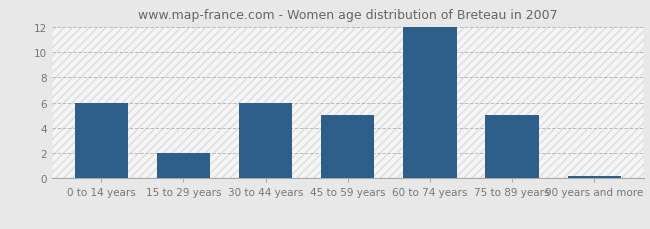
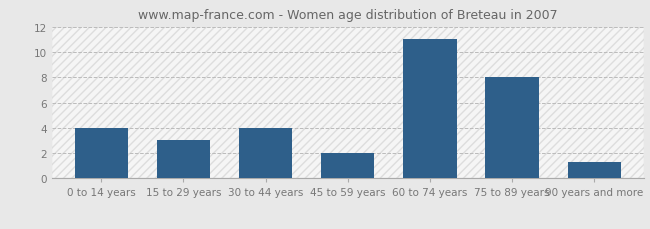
0 to 14 years: 6.0 -> 4.0
15 to 29 years: 2.0 -> 3.0
30 to 44 years: 6.0 -> 4.0
45 to 59 years: 5.0 -> 2.0
60 to 74 years: 12.0 -> 11.0
75 to 89 years: 5.0 -> 8.0
90 years and more: 0.2 -> 1.3
